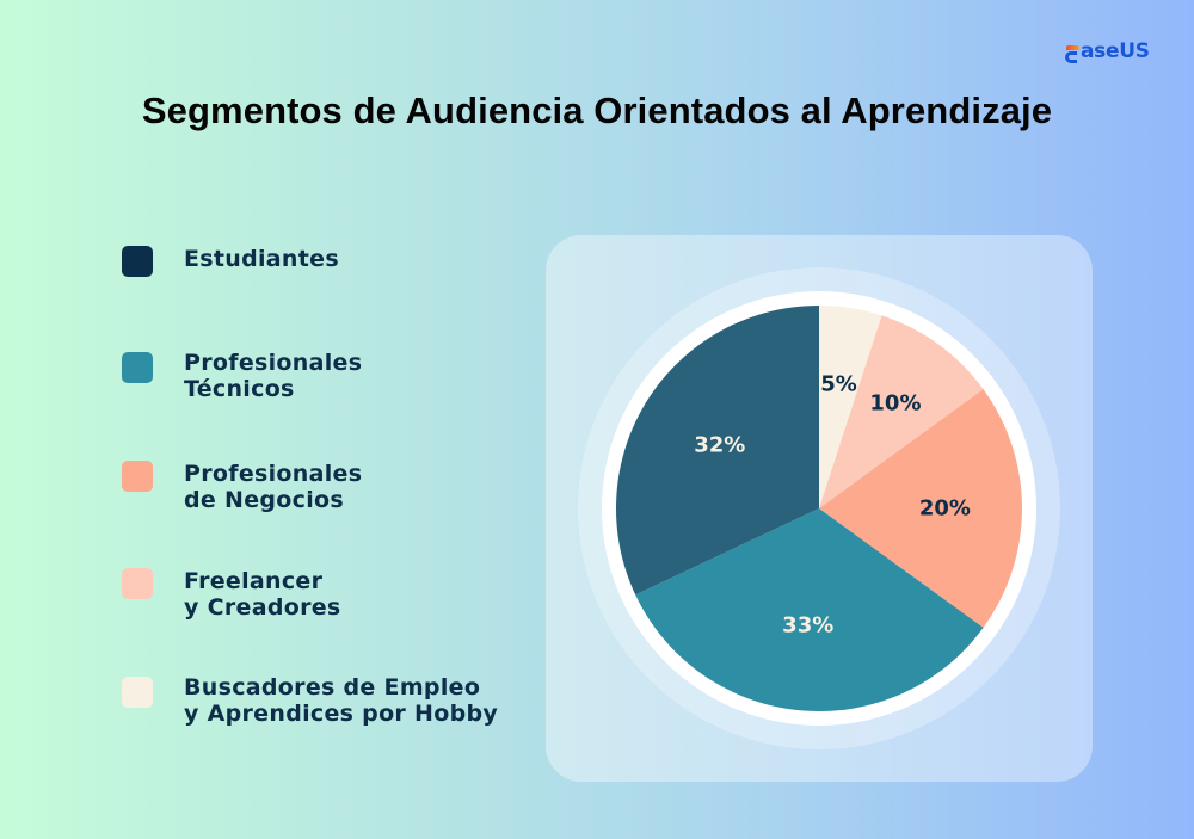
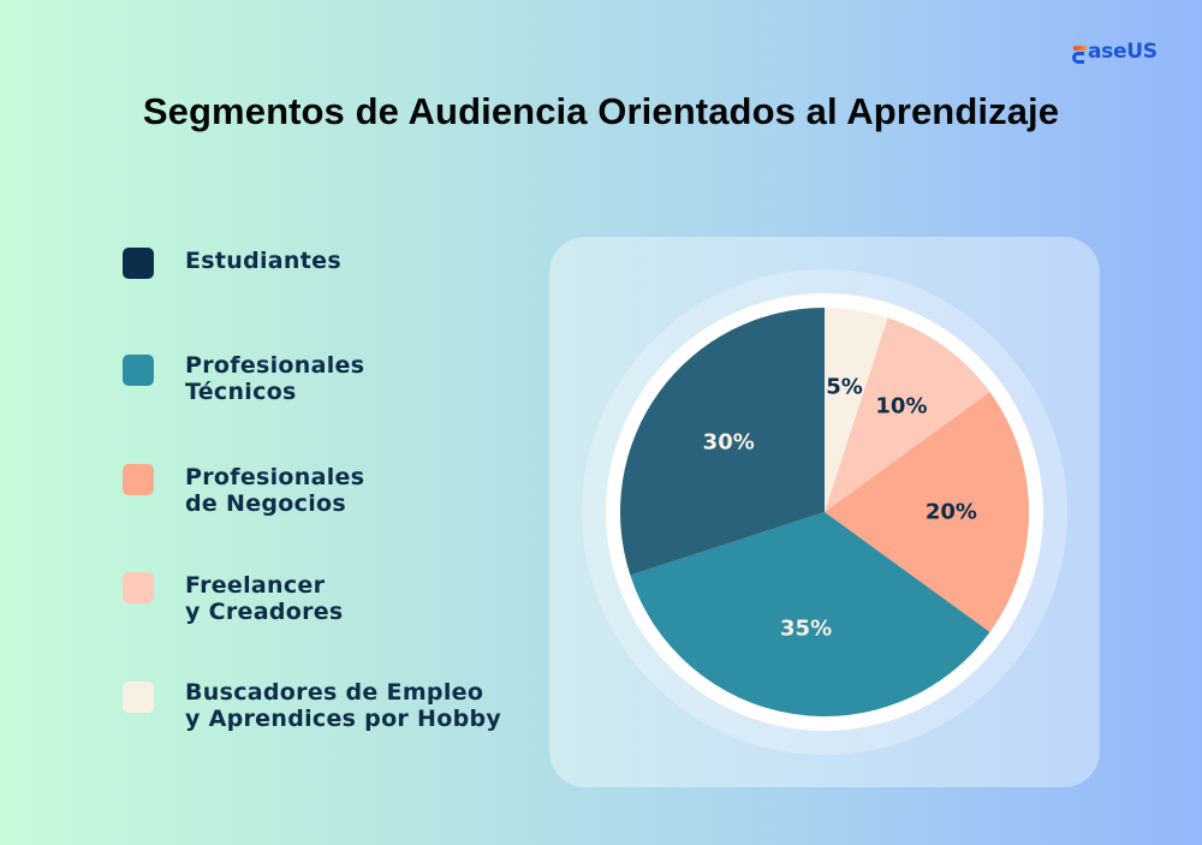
Profesionales Técnicos: 33% -> 35%
Estudiantes: 32% -> 30%
